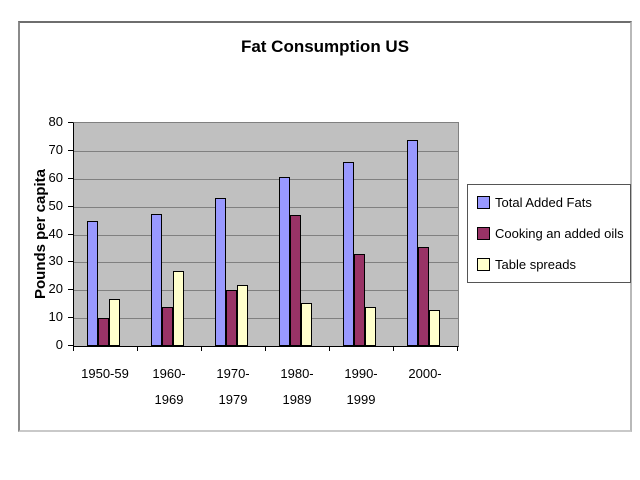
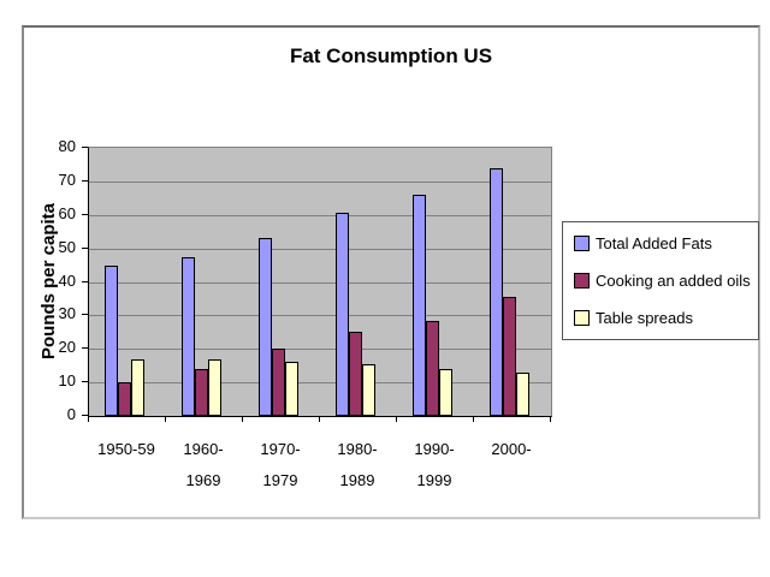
Table spreads/1960-1969: 27 -> 17
Table spreads/1970-1979: 22 -> 16
Cooking an added oils/1980-1989: 47 -> 25
Cooking an added oils/1990-1999: 33 -> 28
